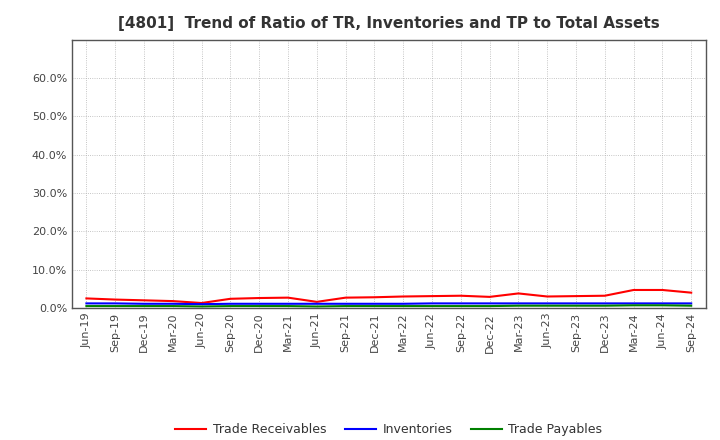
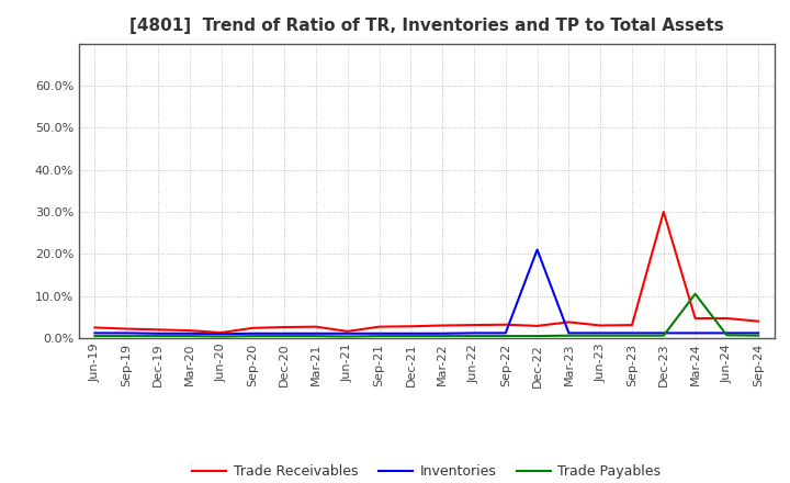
Inventories/Dec-22: 1.2% -> 21.0%
Trade Receivables/Dec-23: 3.2% -> 30.0%
Trade Payables/Mar-24: 0.7% -> 10.5%
